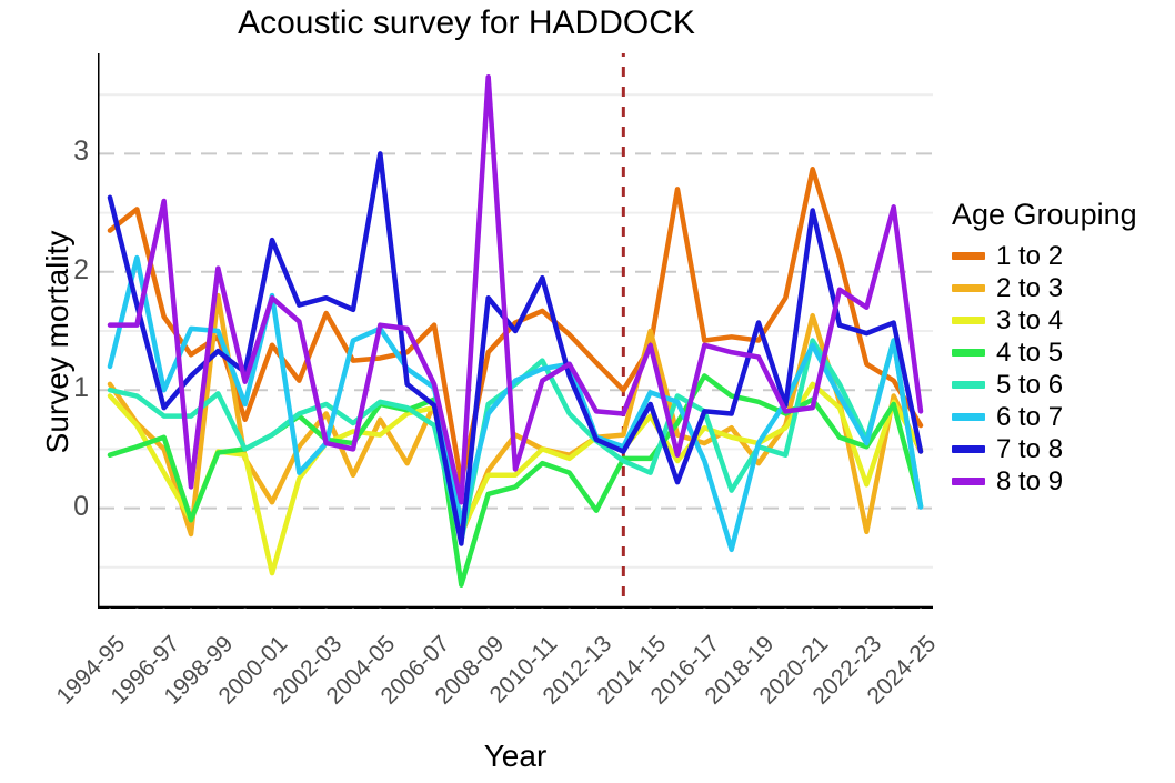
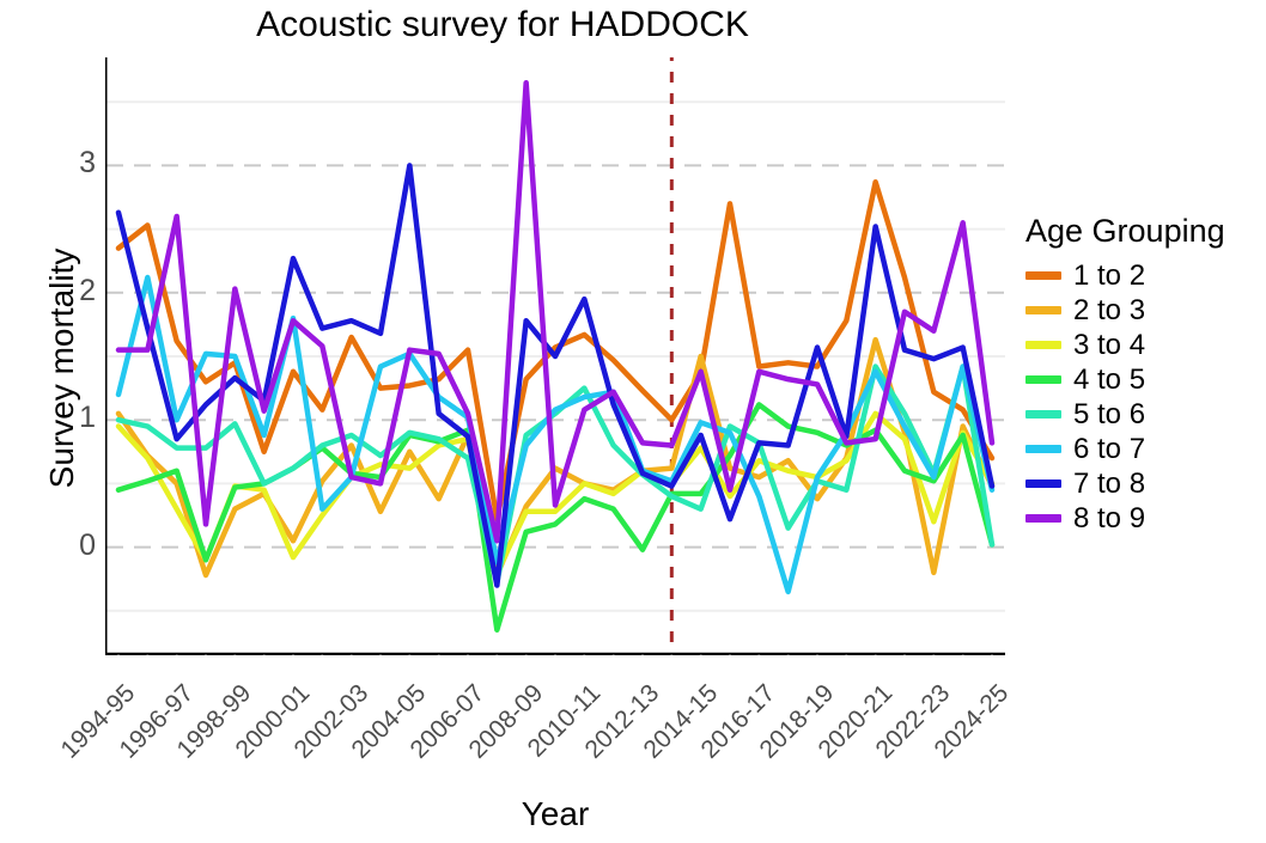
2 to 3/1998-99: 1.80 -> 0.30
3 to 4/2000-01: -0.55 -> -0.08
6 to 7/2024-25: 0.01 -> 0.45
